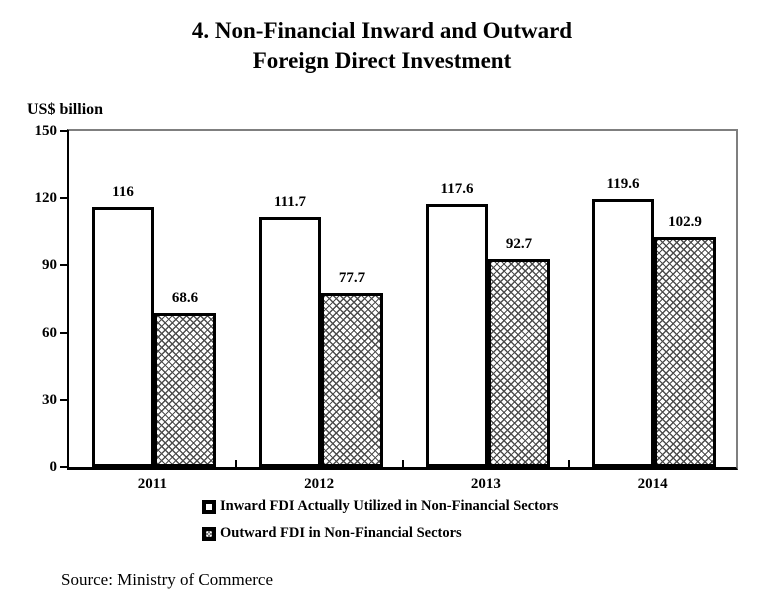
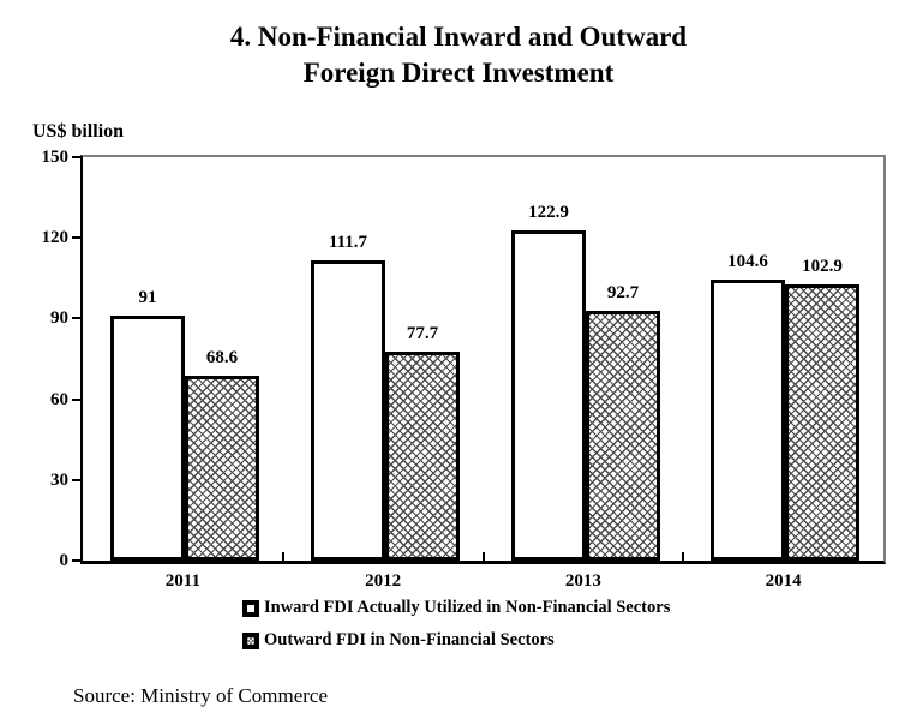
Inward FDI Actually Utilized in Non-Financial Sectors/2011: 116 -> 91
Inward FDI Actually Utilized in Non-Financial Sectors/2013: 117.6 -> 122.9
Inward FDI Actually Utilized in Non-Financial Sectors/2014: 119.6 -> 104.6
